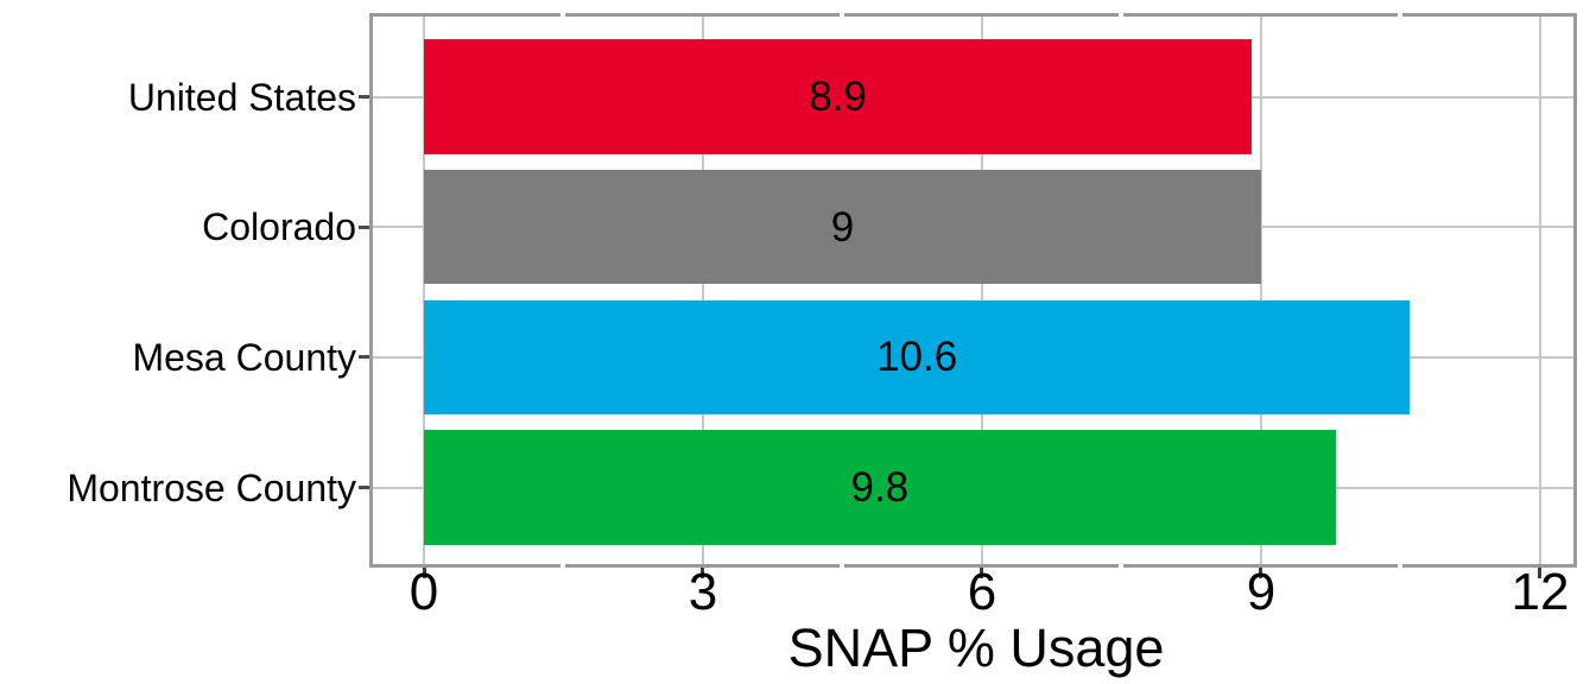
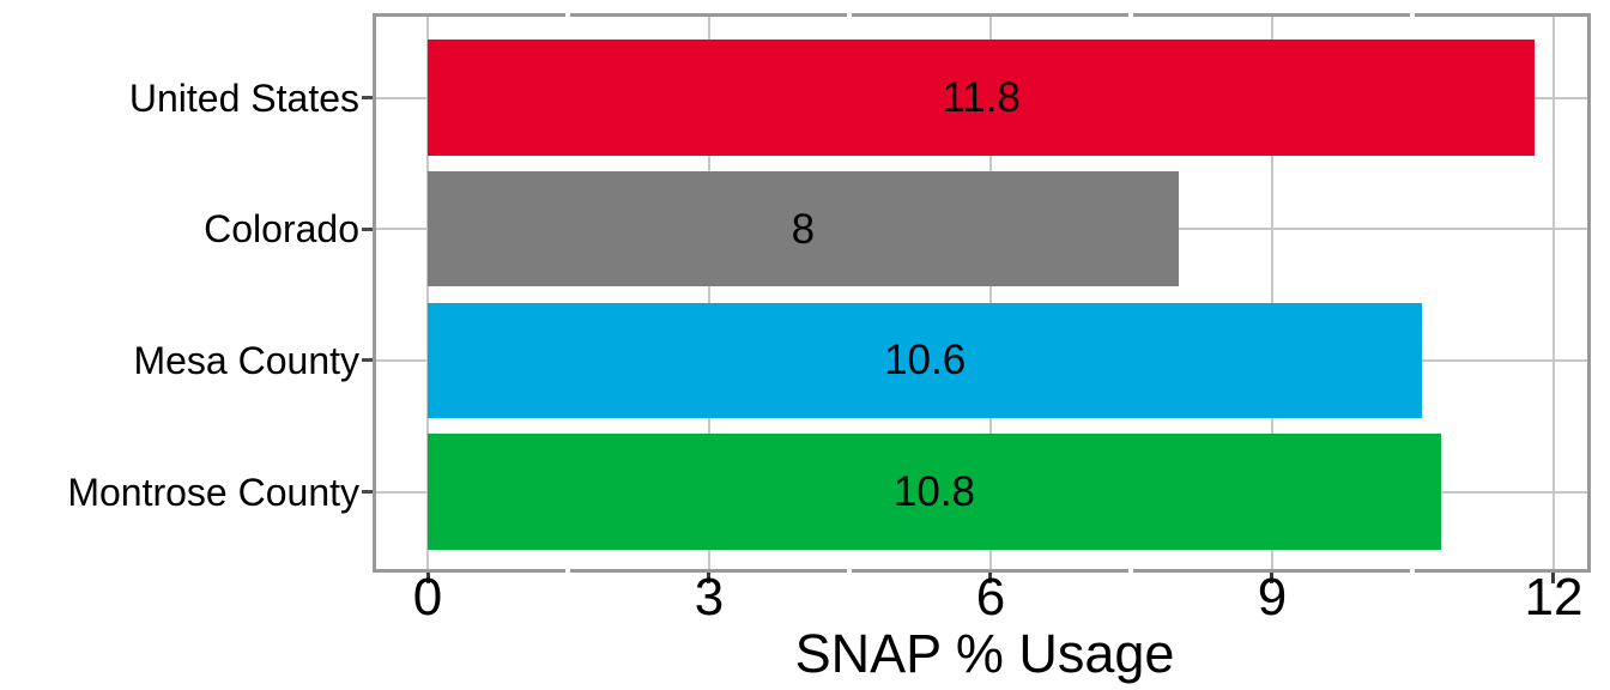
United States: 8.9 -> 11.8
Colorado: 9 -> 8
Montrose County: 9.8 -> 10.8
